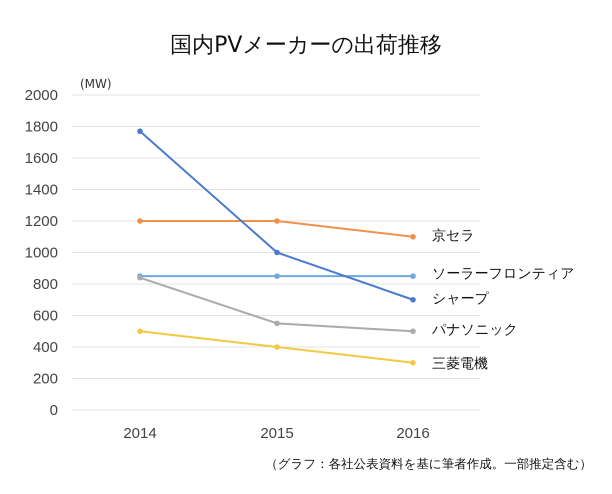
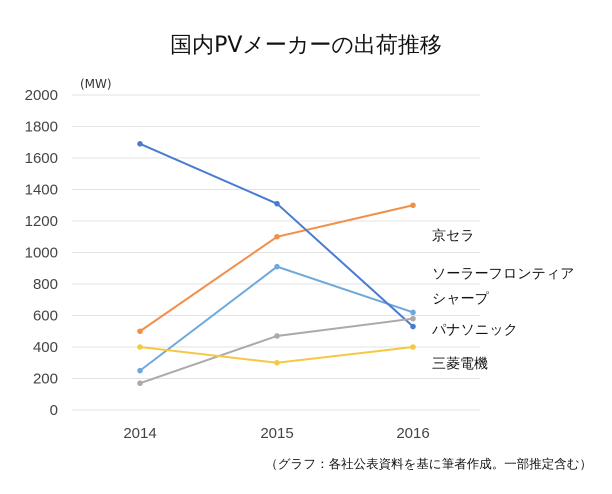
京セラ/2014: 1200 -> 500
ソーラーフロンティア/2014: 850 -> 250
シャープ/2014: 1770 -> 1690
パナソニック/2014: 840 -> 170
三菱電機/2014: 500 -> 400
京セラ/2015: 1200 -> 1100
ソーラーフロンティア/2015: 850 -> 910
シャープ/2015: 1000 -> 1310
パナソニック/2015: 550 -> 470
三菱電機/2015: 400 -> 300
京セラ/2016: 1100 -> 1300
ソーラーフロンティア/2016: 850 -> 620
シャープ/2016: 700 -> 530
パナソニック/2016: 500 -> 580
三菱電機/2016: 300 -> 400
